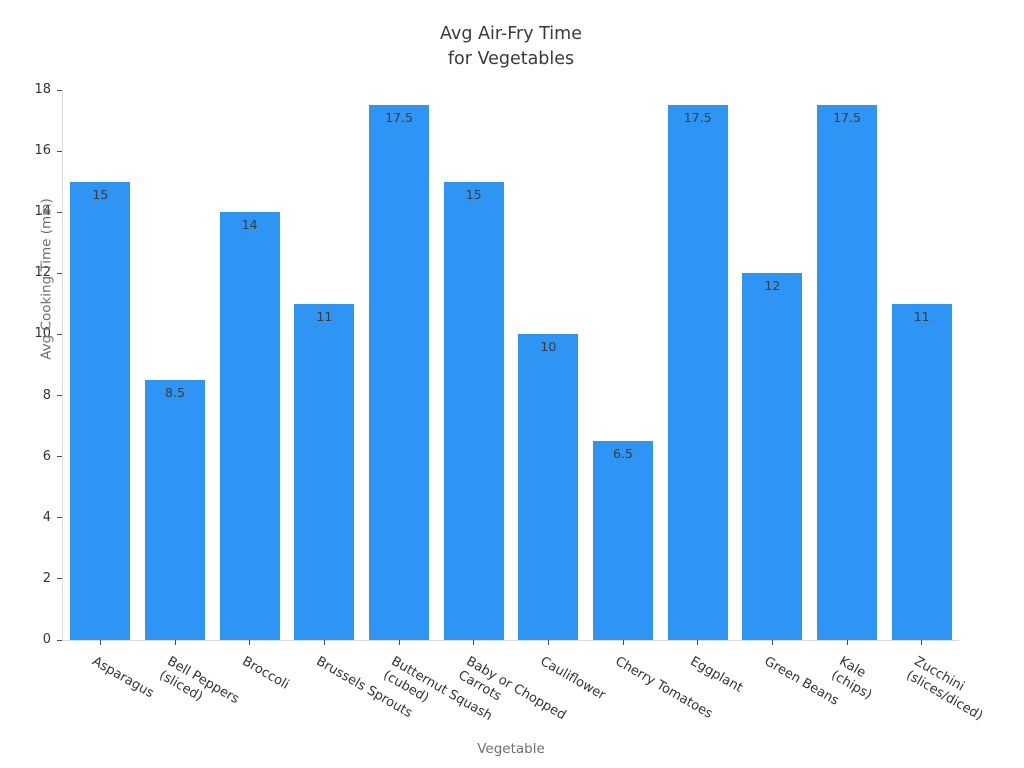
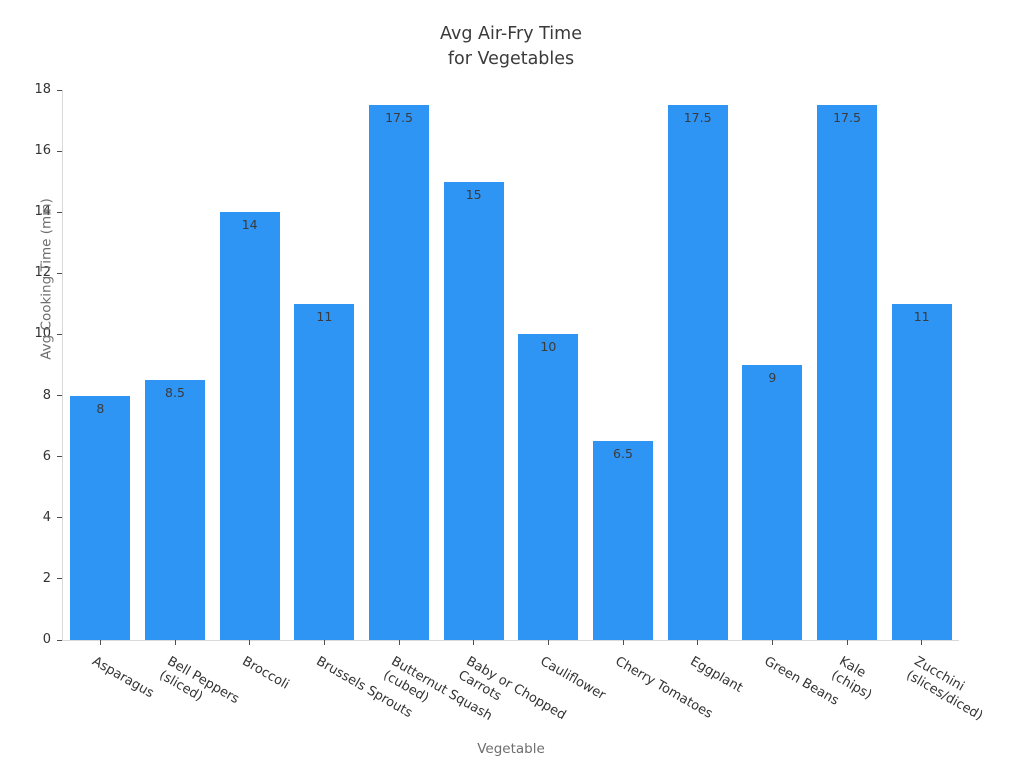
Asparagus: 15 -> 8
Green Beans: 12 -> 9
